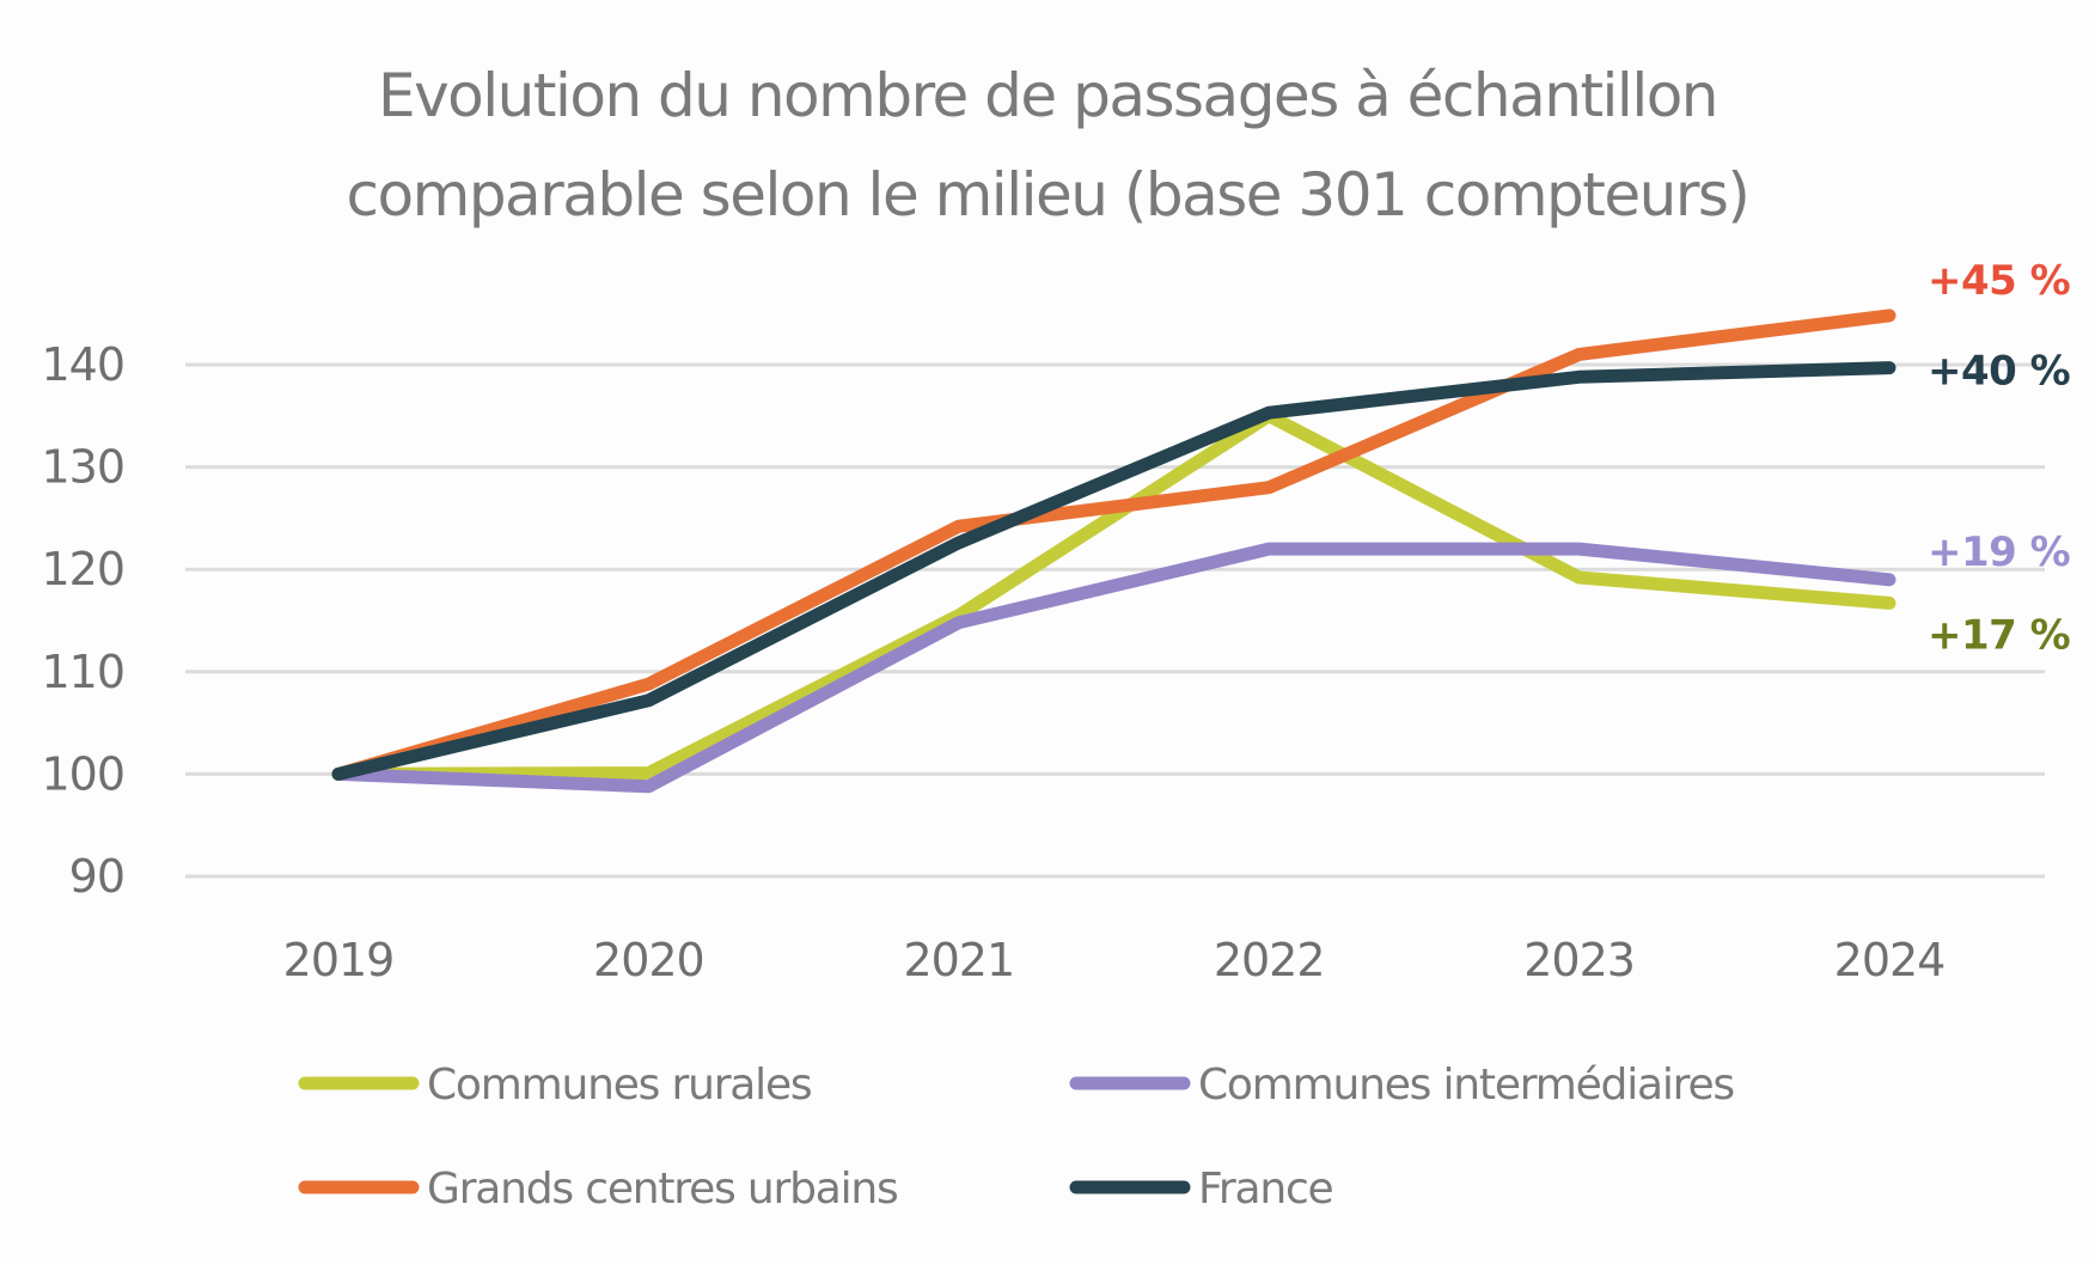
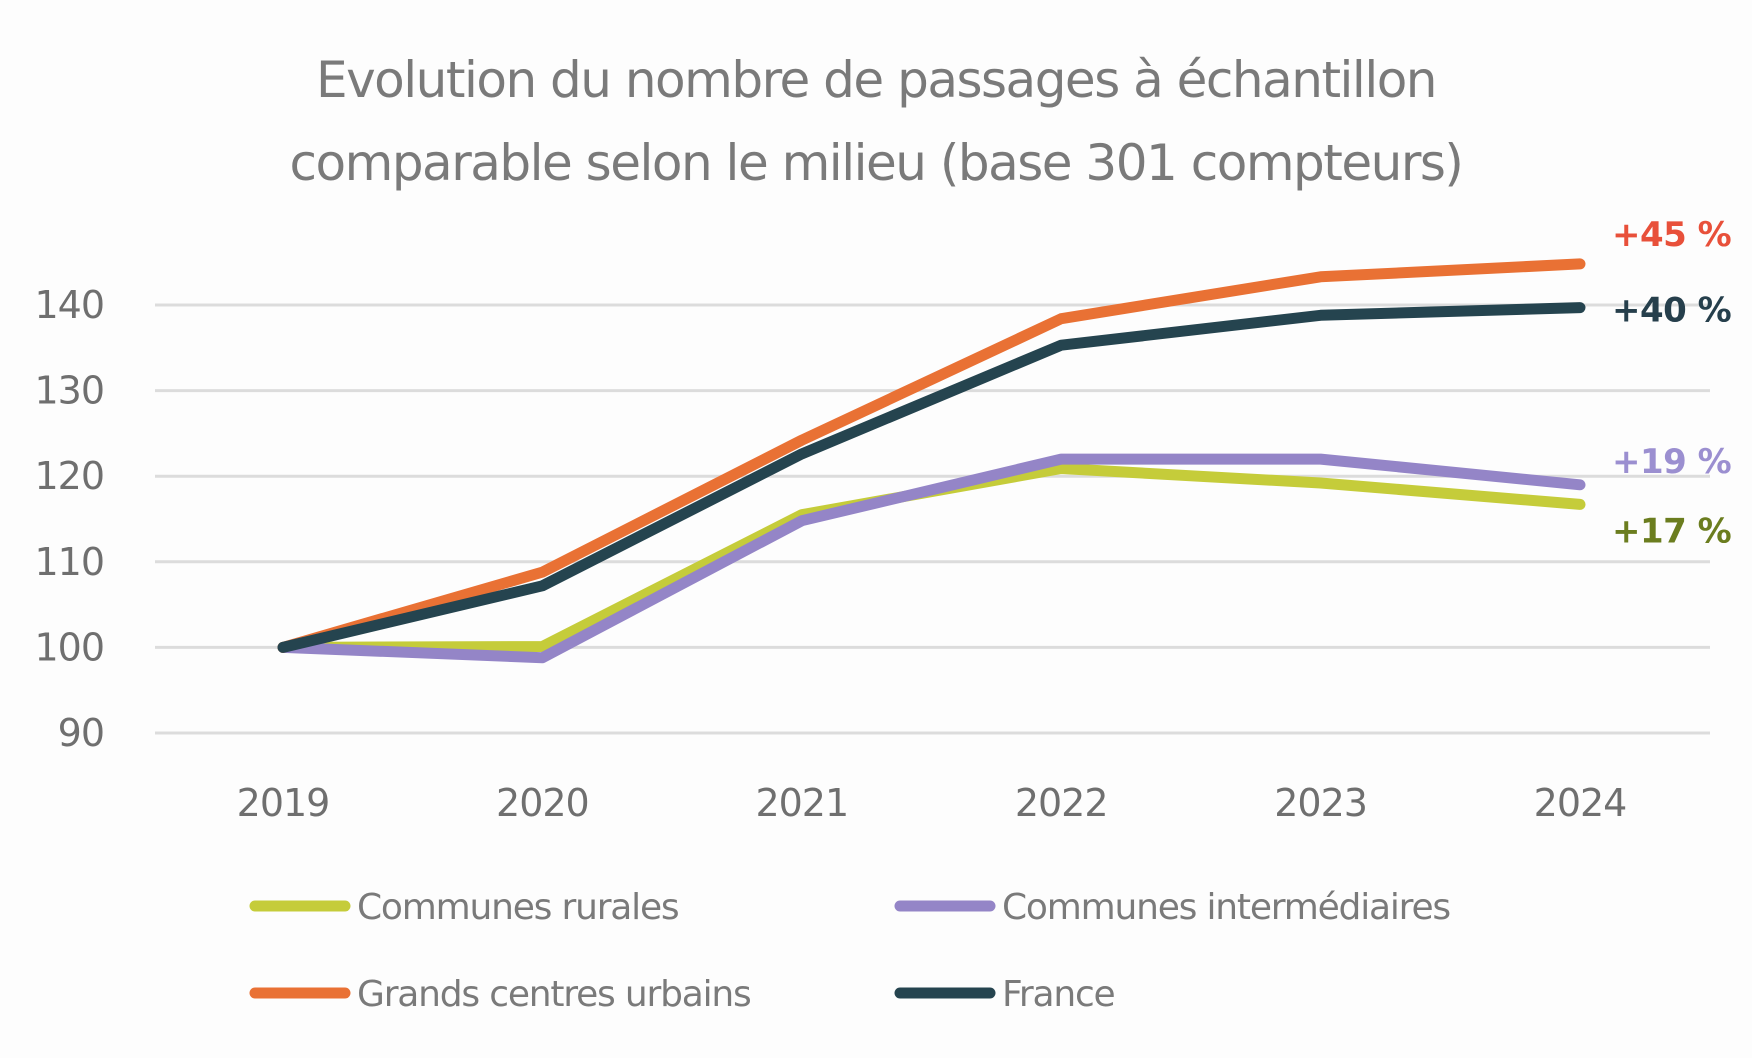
Communes rurales/2022: 135 -> 121
Grands centres urbains/2022: 128 -> 138
Grands centres urbains/2023: 141 -> 143
